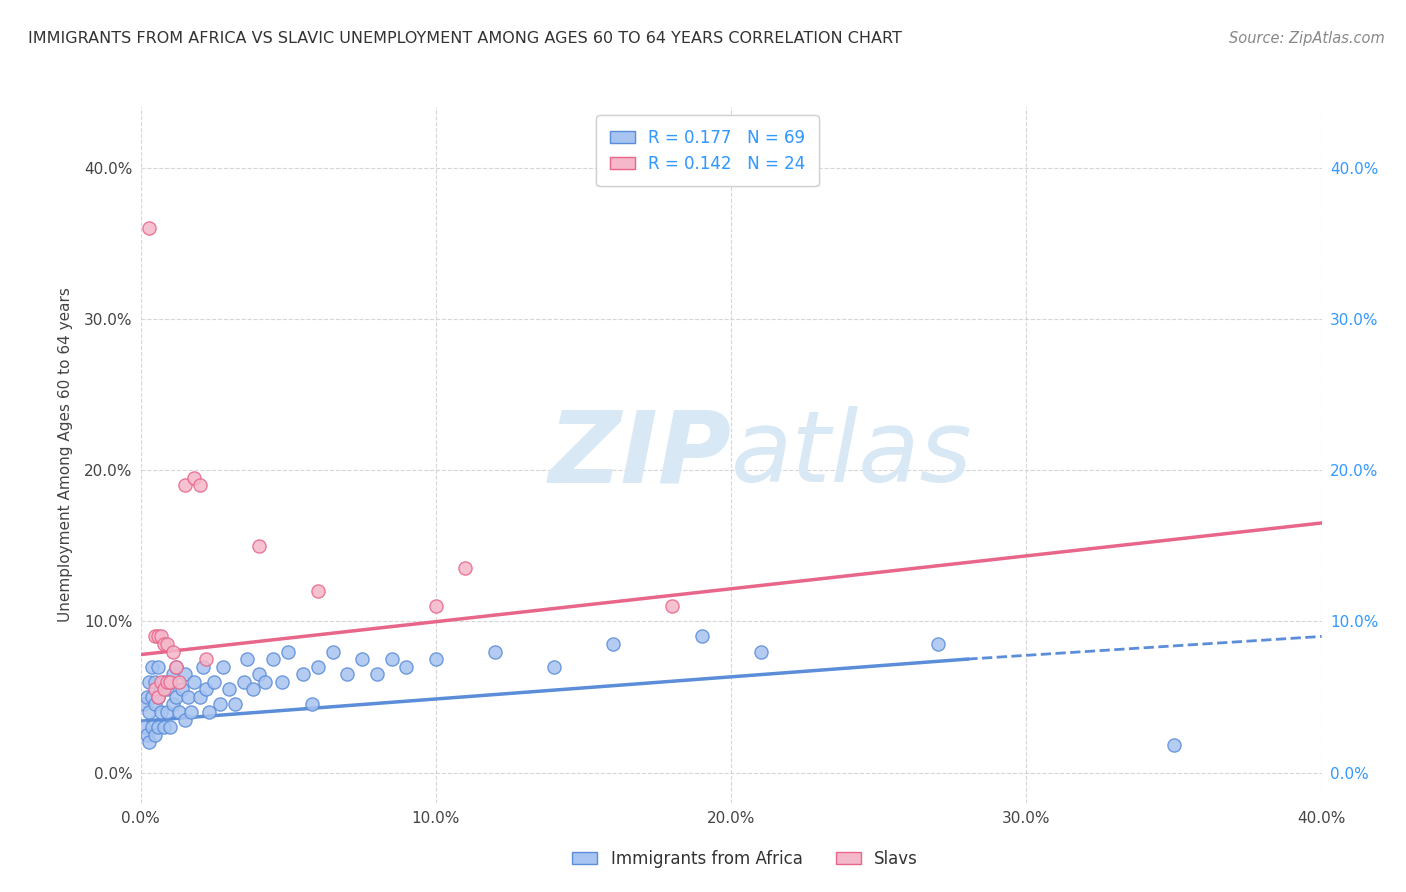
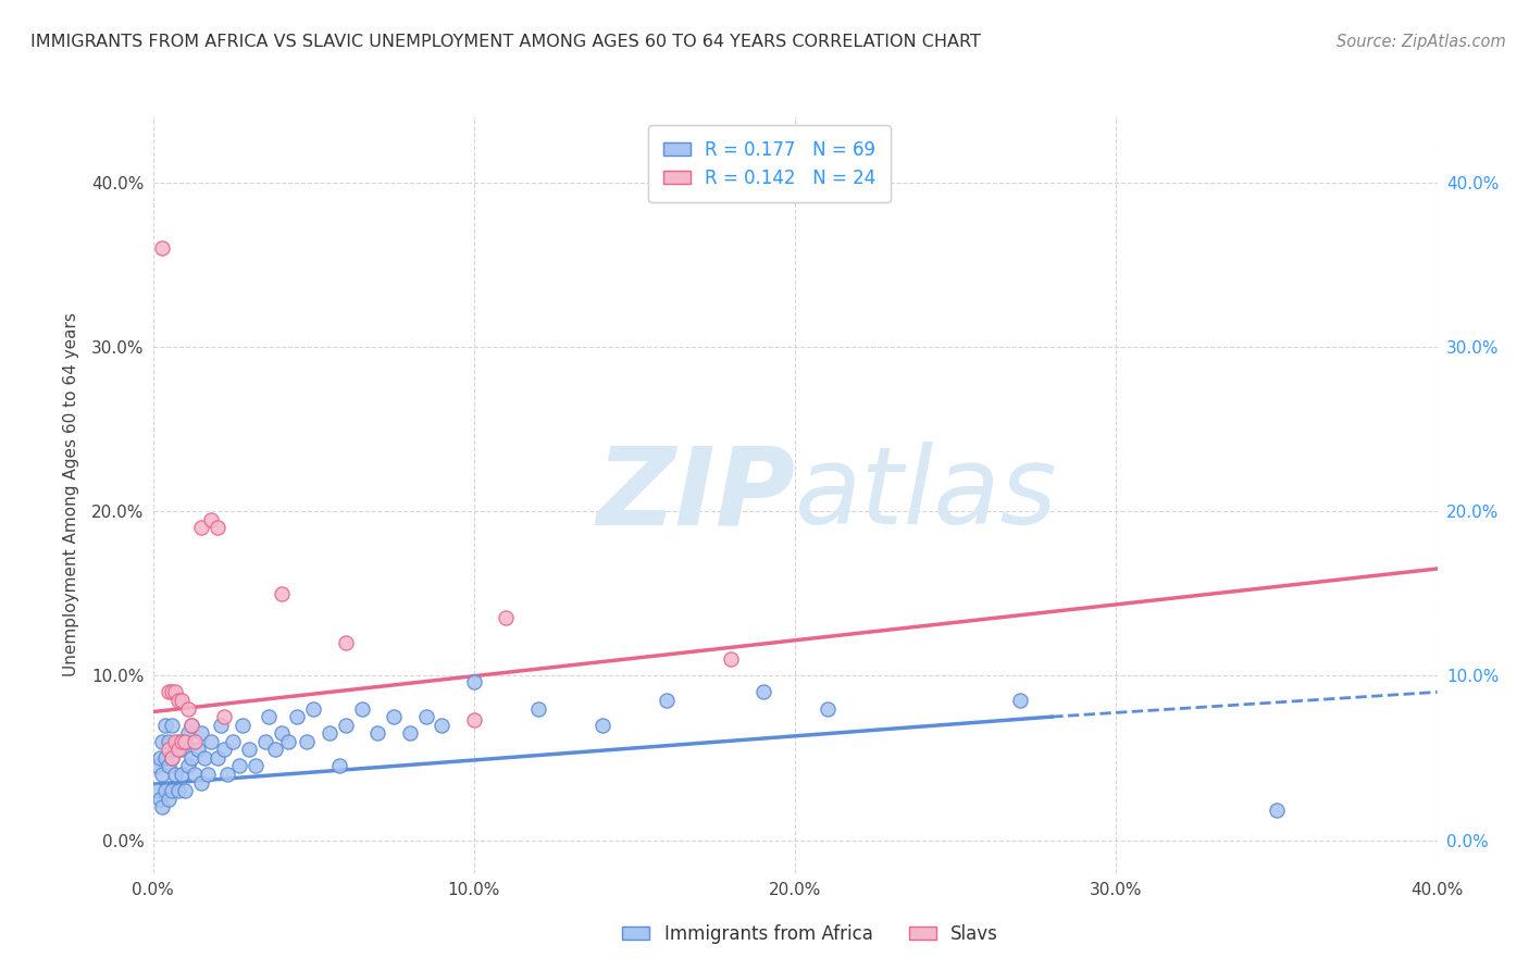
Immigrants from Africa/10.0%: 7.5% -> 9.6%
Slavs/10.0%: 11.0% -> 7.3%
